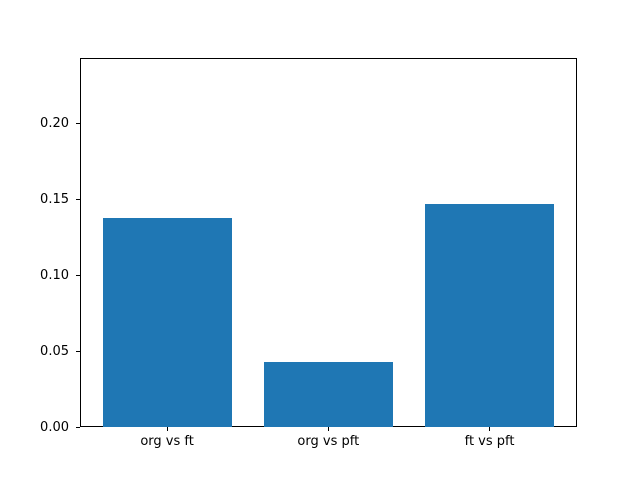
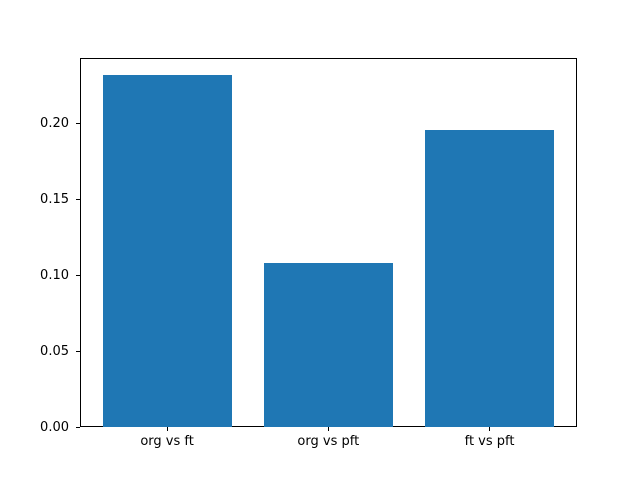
org vs ft: 0.138 -> 0.232
org vs pft: 0.043 -> 0.108
ft vs pft: 0.147 -> 0.196
